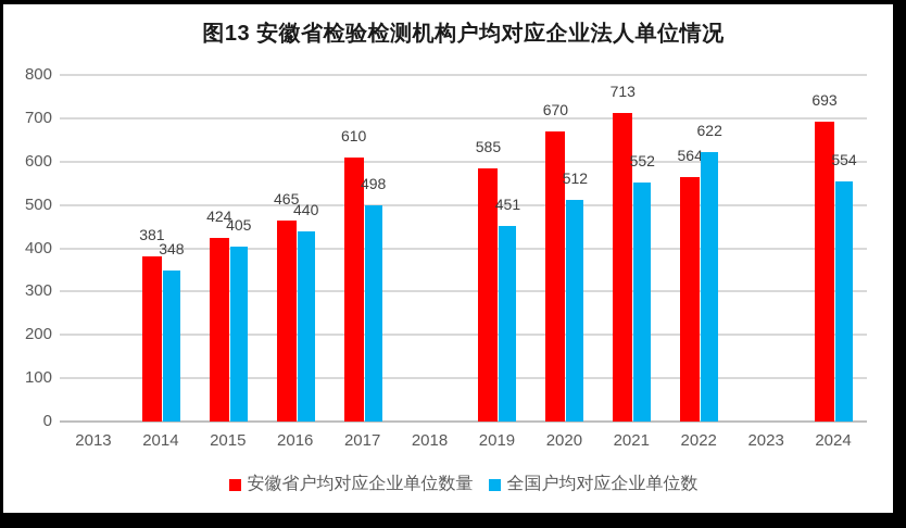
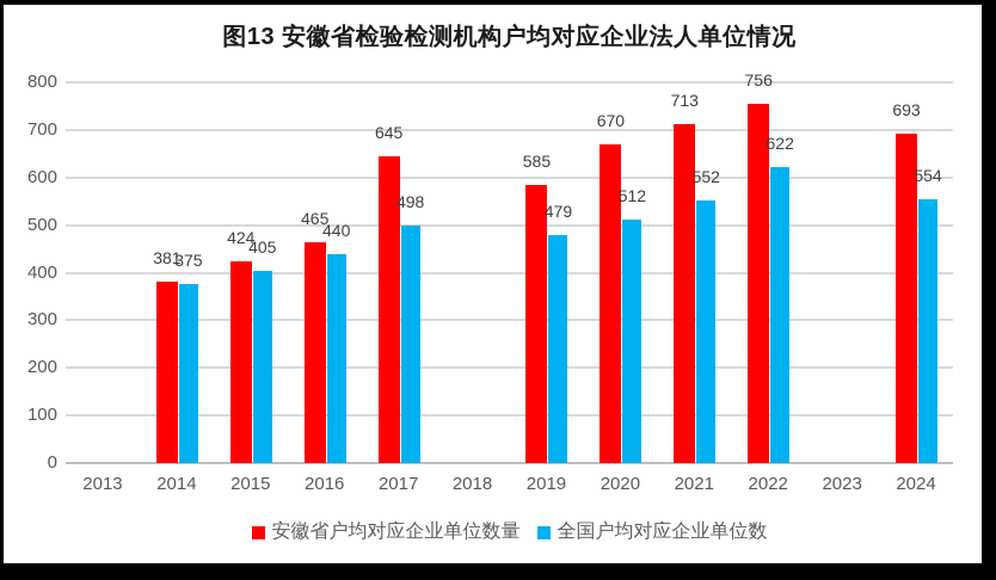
全国户均对应企业单位数/2014: 348 -> 375
安徽省户均对应企业单位数量/2017: 610 -> 645
全国户均对应企业单位数/2019: 451 -> 479
安徽省户均对应企业单位数量/2022: 564 -> 756
